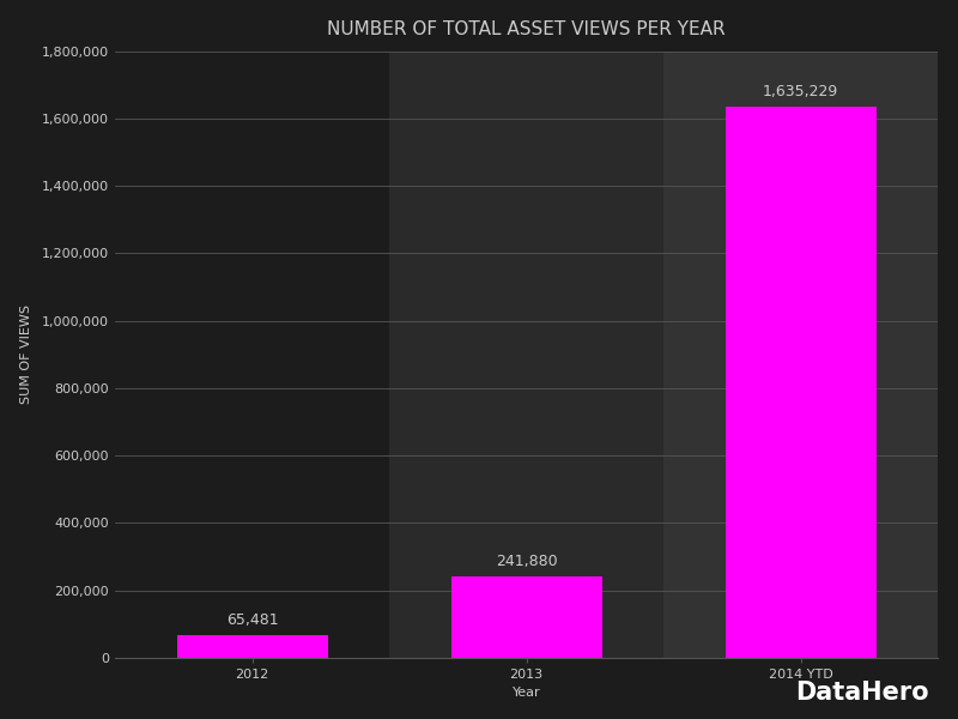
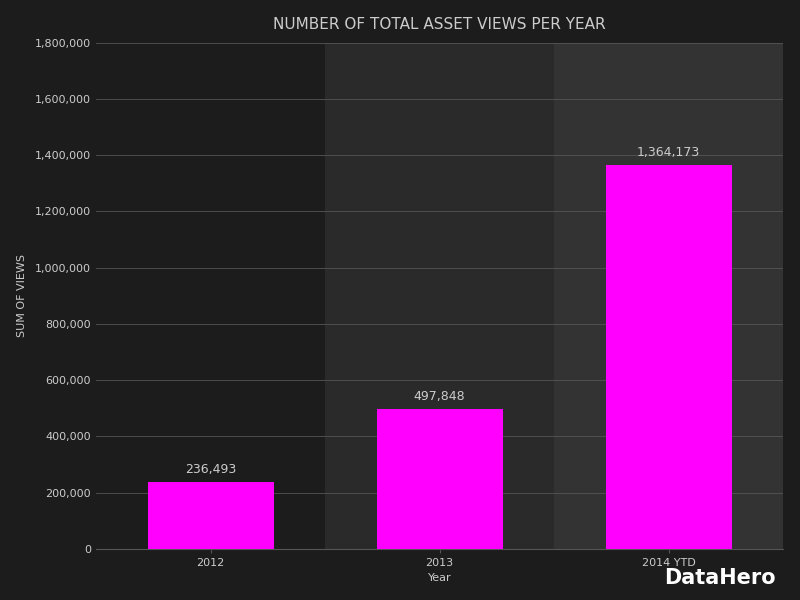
2012: 65,481 -> 236,493
2013: 241,880 -> 497,848
2014 YTD: 1,635,229 -> 1,364,173
